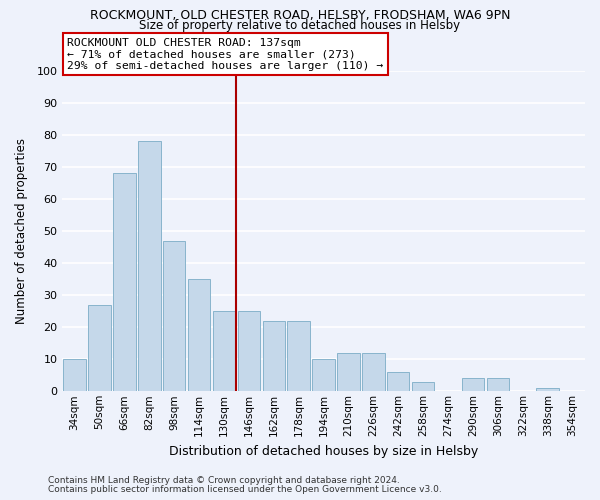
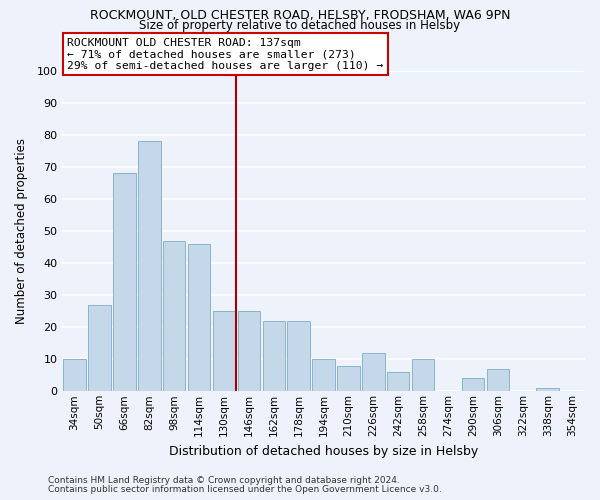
114sqm: 35 -> 46
210sqm: 12 -> 8
258sqm: 3 -> 10
306sqm: 4 -> 7
